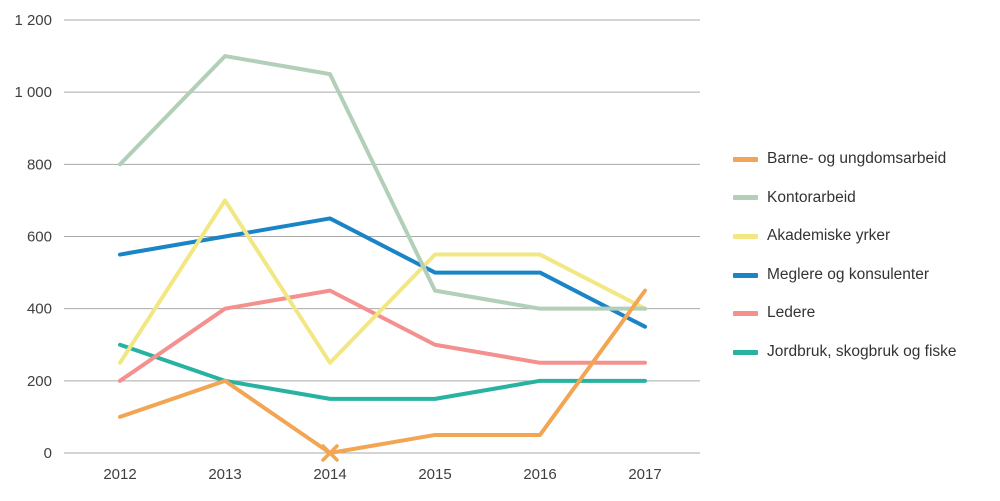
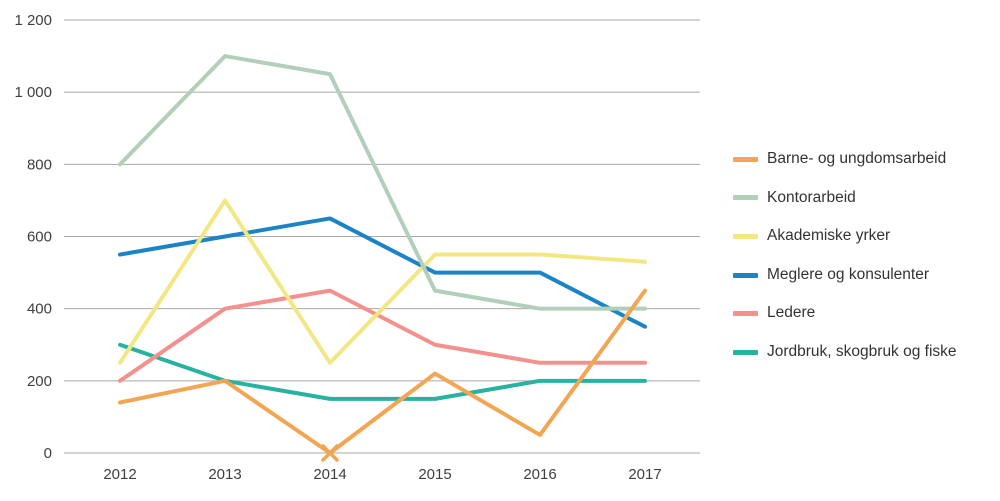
Barne- og ungdomsarbeid/2012: 100 -> 140
Barne- og ungdomsarbeid/2015: 50 -> 220
Akademiske yrker/2017: 400 -> 530
